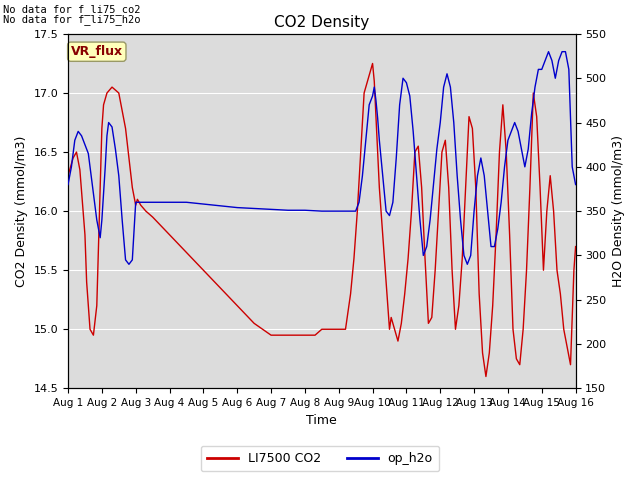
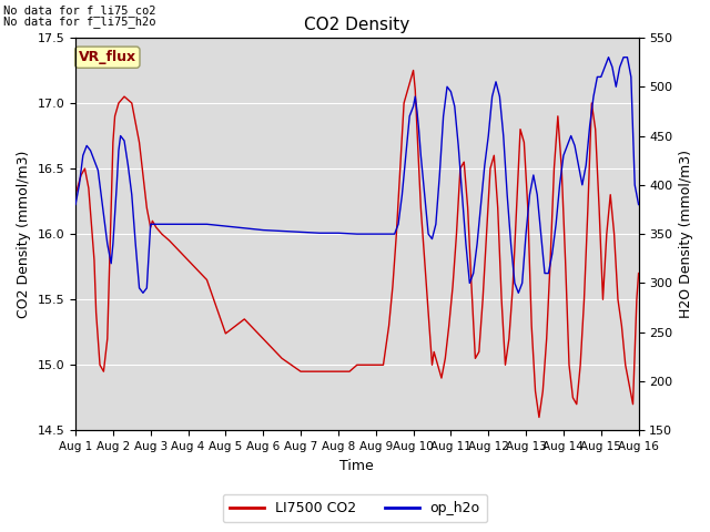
LI7500 CO2/Aug 5: 15.50 -> 15.24
